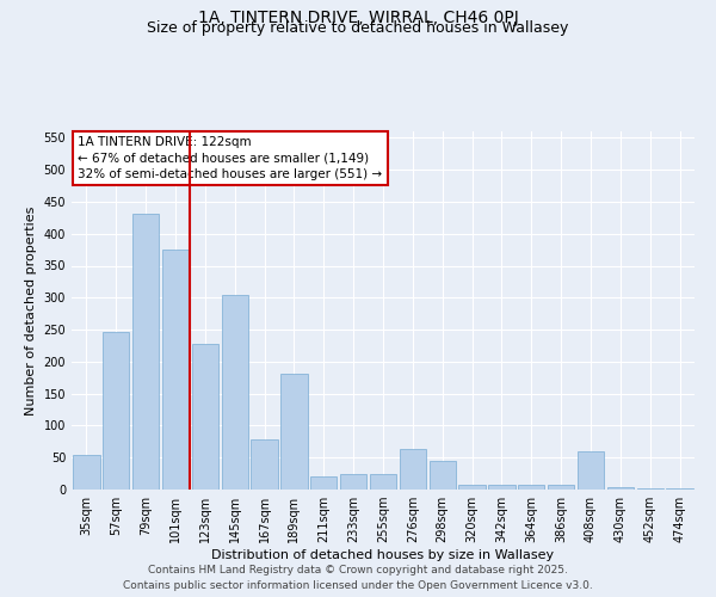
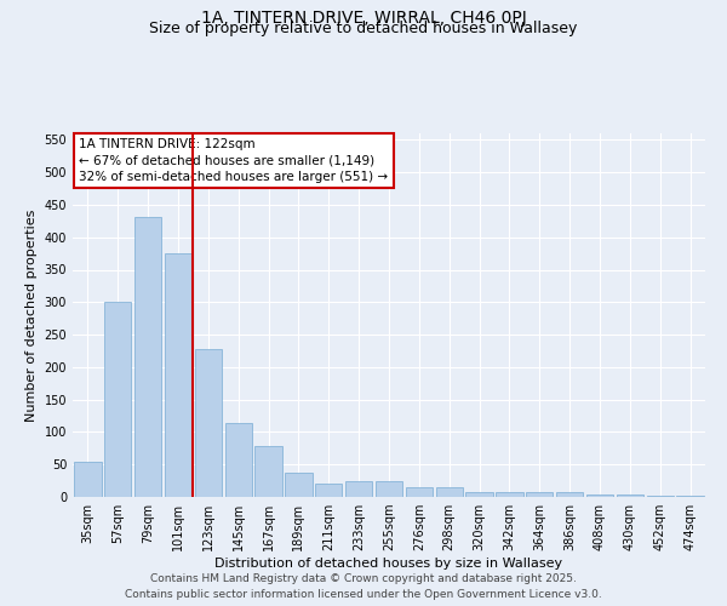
57sqm: 246 -> 300
145sqm: 304 -> 113
189sqm: 182 -> 38
276sqm: 64 -> 15
298sqm: 44 -> 15
408sqm: 60 -> 4
